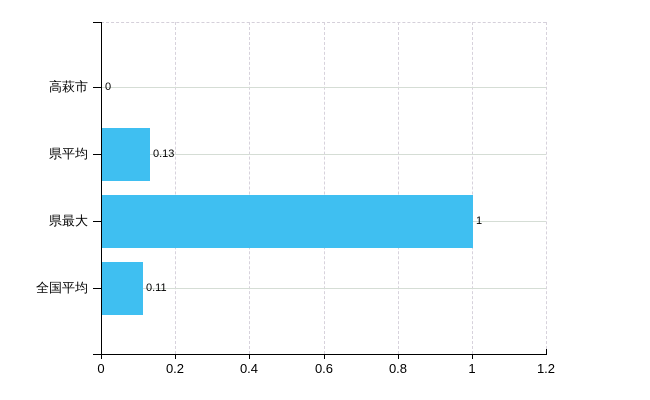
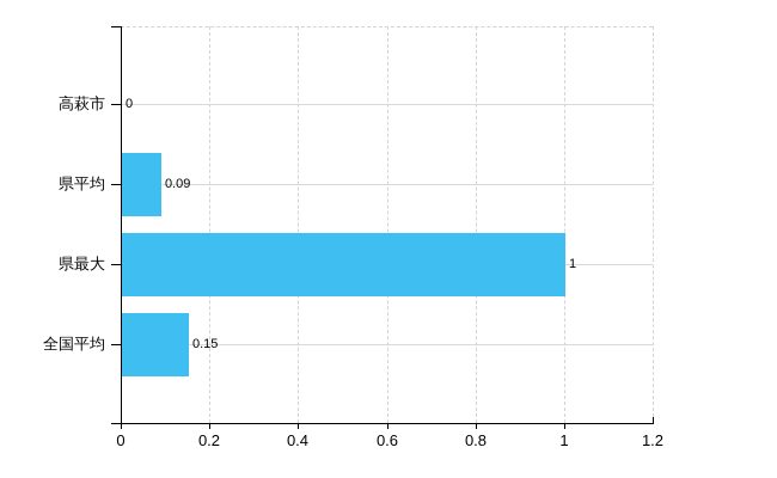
県平均: 0.13 -> 0.09
全国平均: 0.11 -> 0.15
